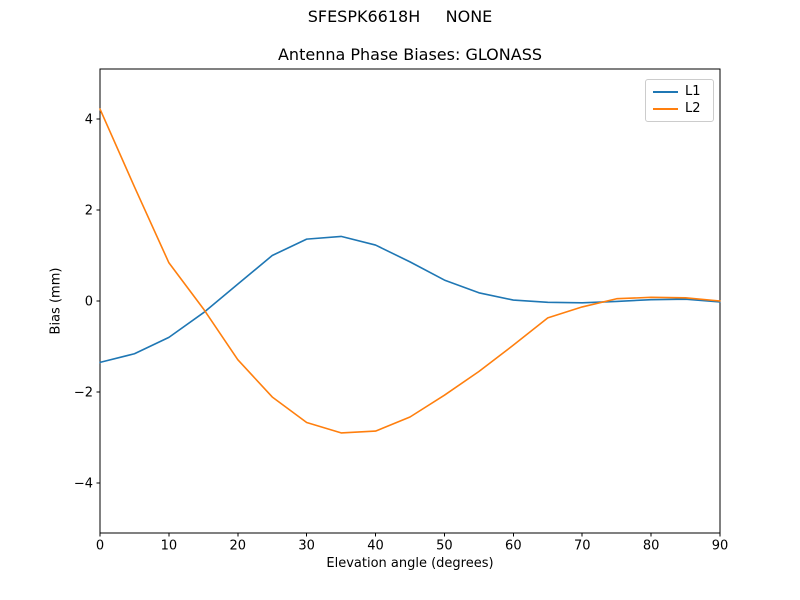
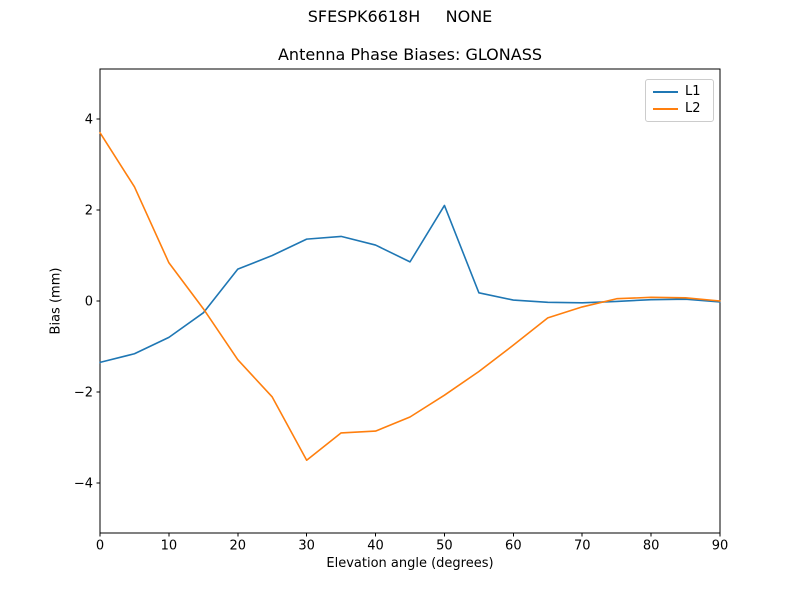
L2/0: 4.2 -> 3.7
L1/20: 0.4 -> 0.7
L2/30: -2.7 -> -3.5
L1/50: 0.5 -> 2.1
